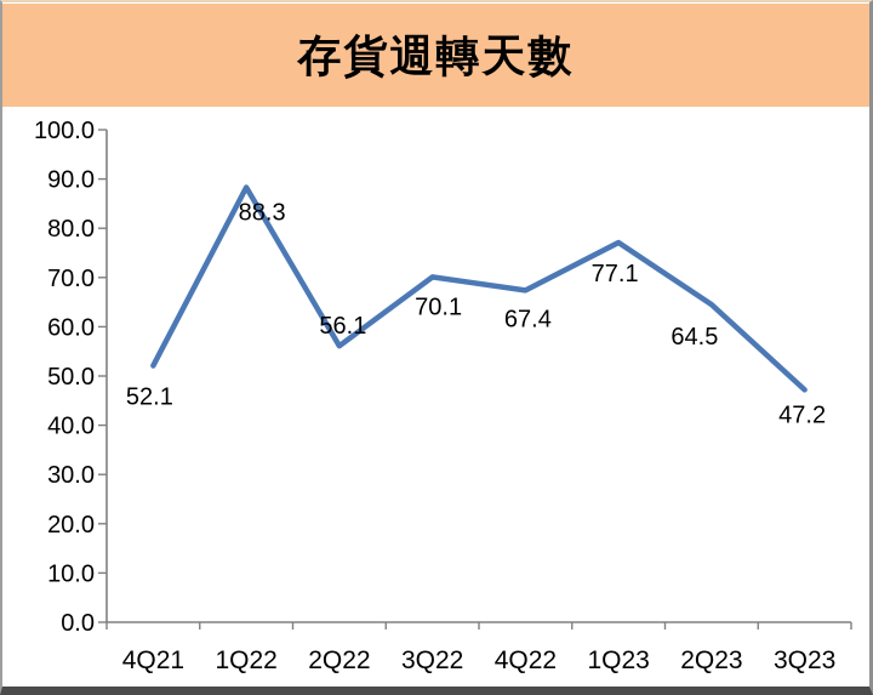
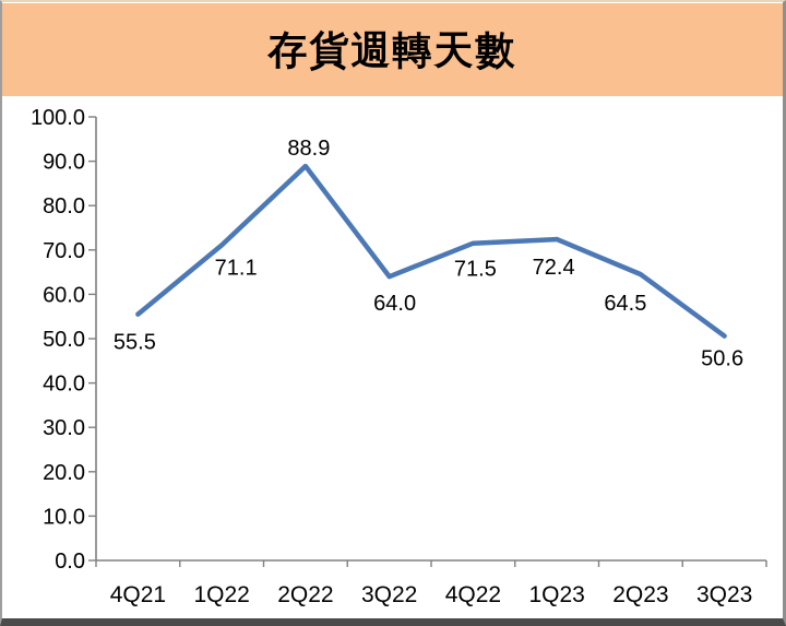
4Q21: 52.1 -> 55.5
1Q22: 88.3 -> 71.1
2Q22: 56.1 -> 88.9
3Q22: 70.1 -> 64.0
4Q22: 67.4 -> 71.5
1Q23: 77.1 -> 72.4
3Q23: 47.2 -> 50.6
